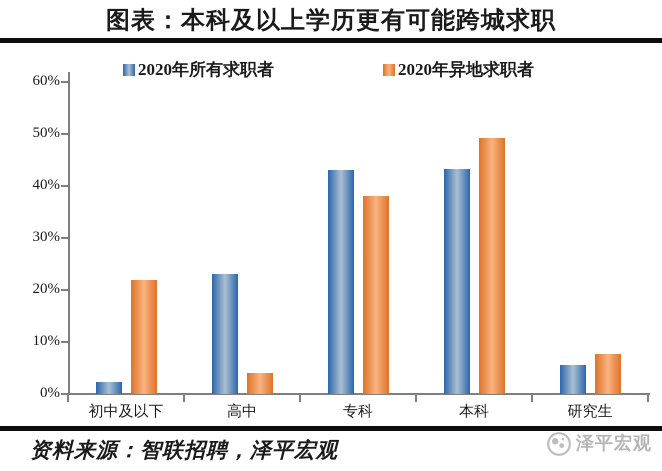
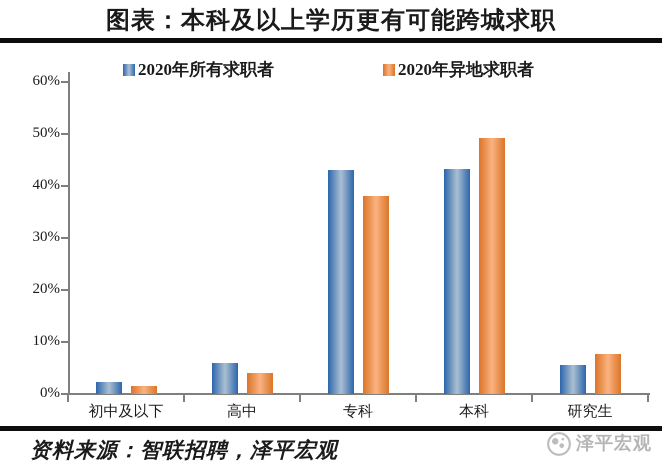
2020年异地求职者/初中及以下: 22% -> 2%
2020年所有求职者/高中: 23% -> 6%
